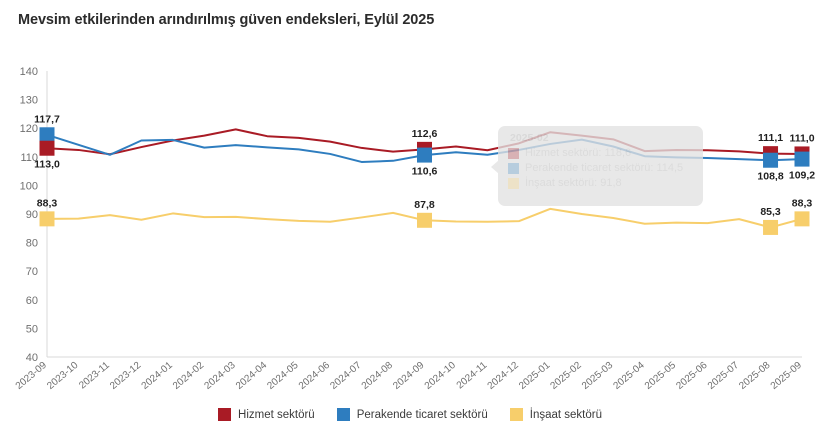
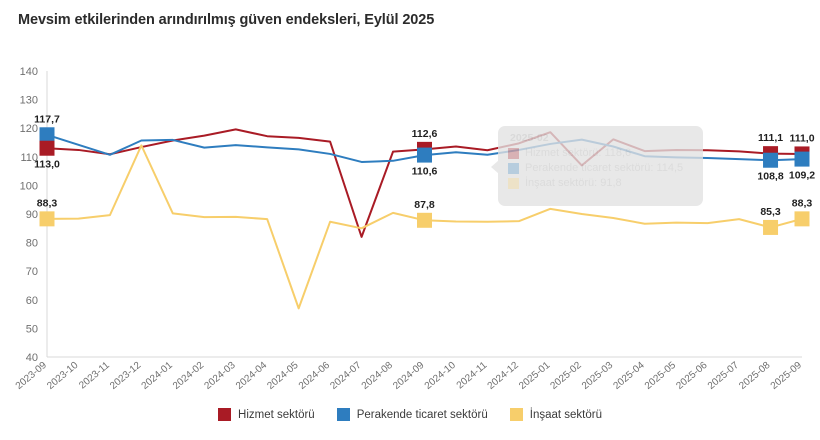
İnşaat sektörü/2023-12: 88 -> 114
İnşaat sektörü/2024-05: 88 -> 57
Hizmet sektörü/2024-07: 113 -> 82
İnşaat sektörü/2024-07: 89 -> 85
Hizmet sektörü/2025-02: 117 -> 107
